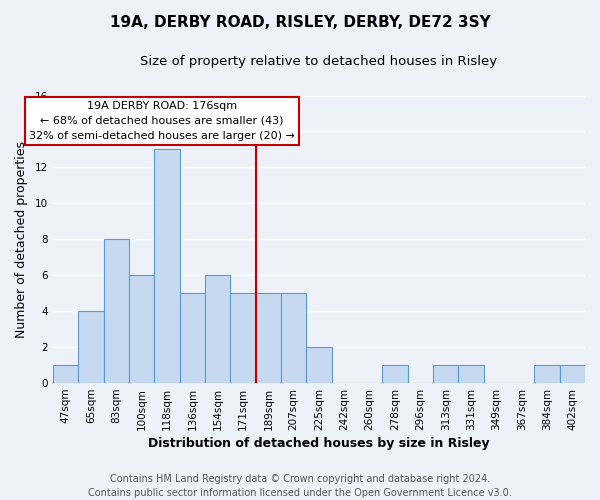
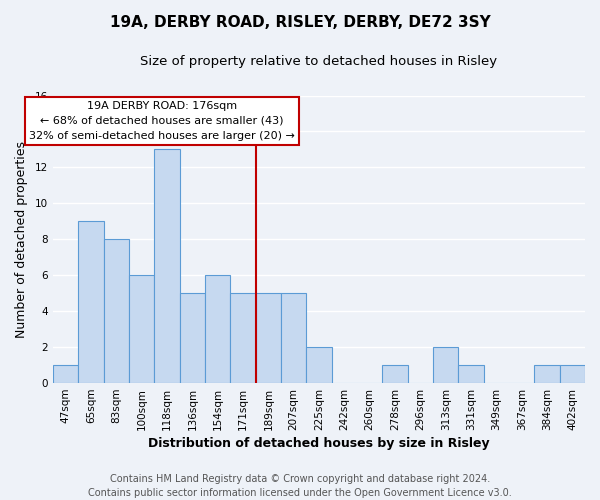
65sqm: 4 -> 9
313sqm: 1 -> 2
